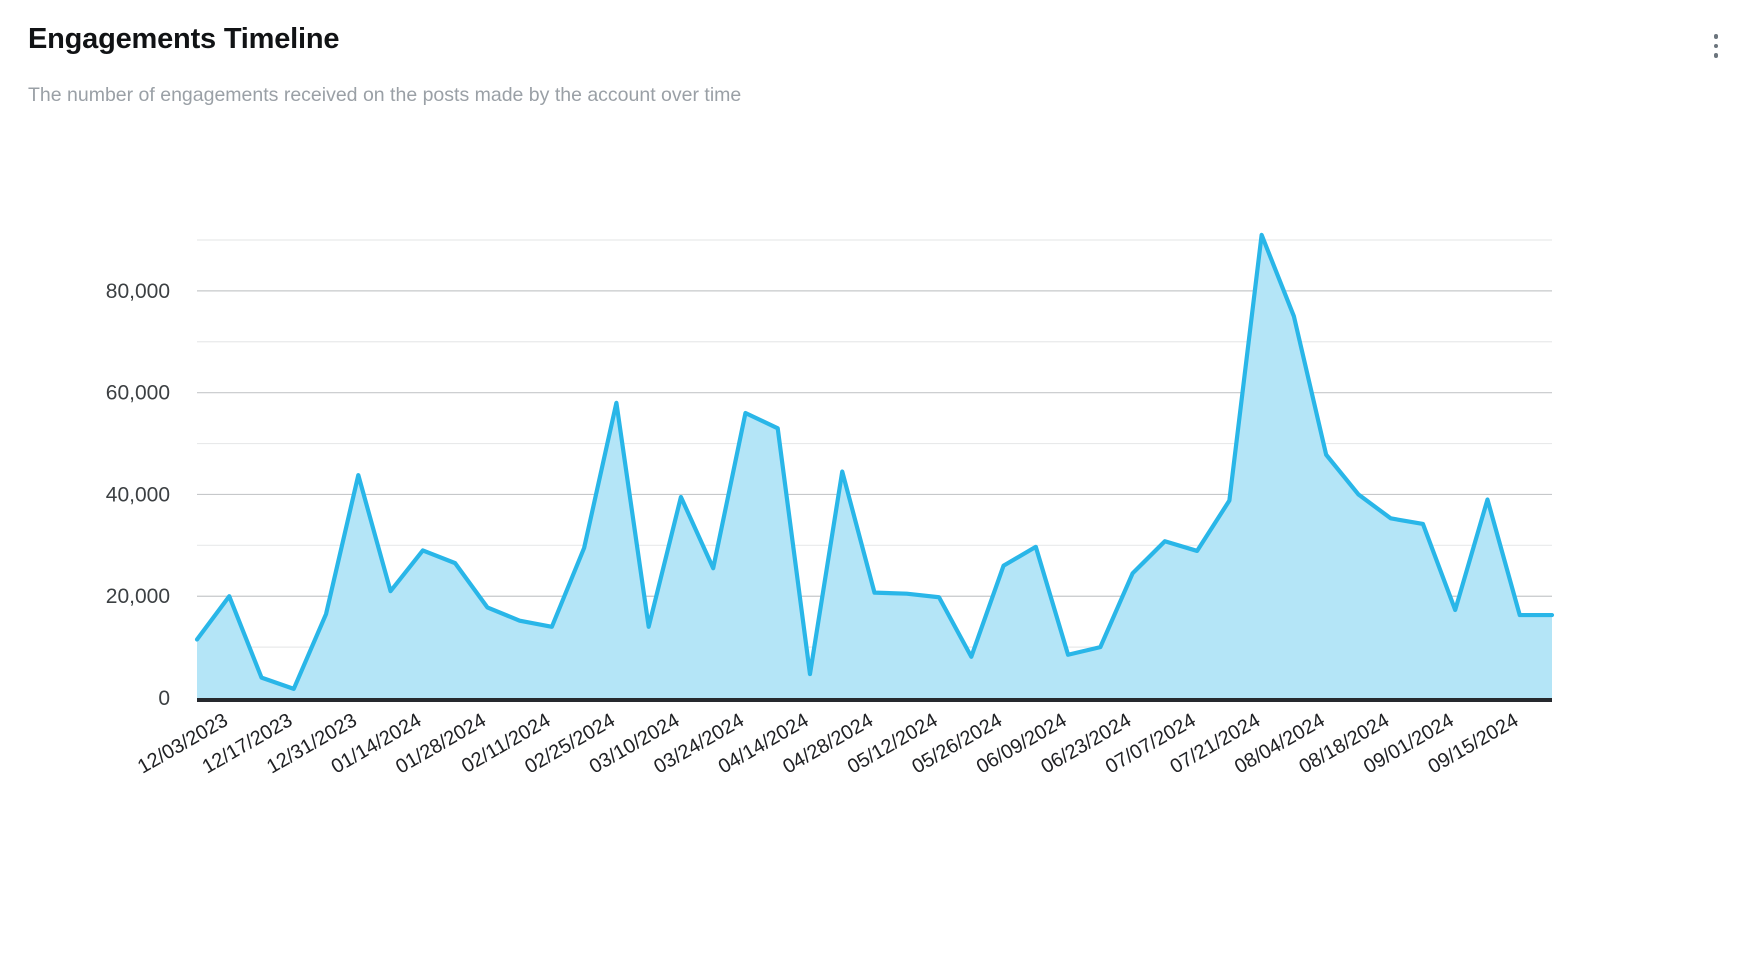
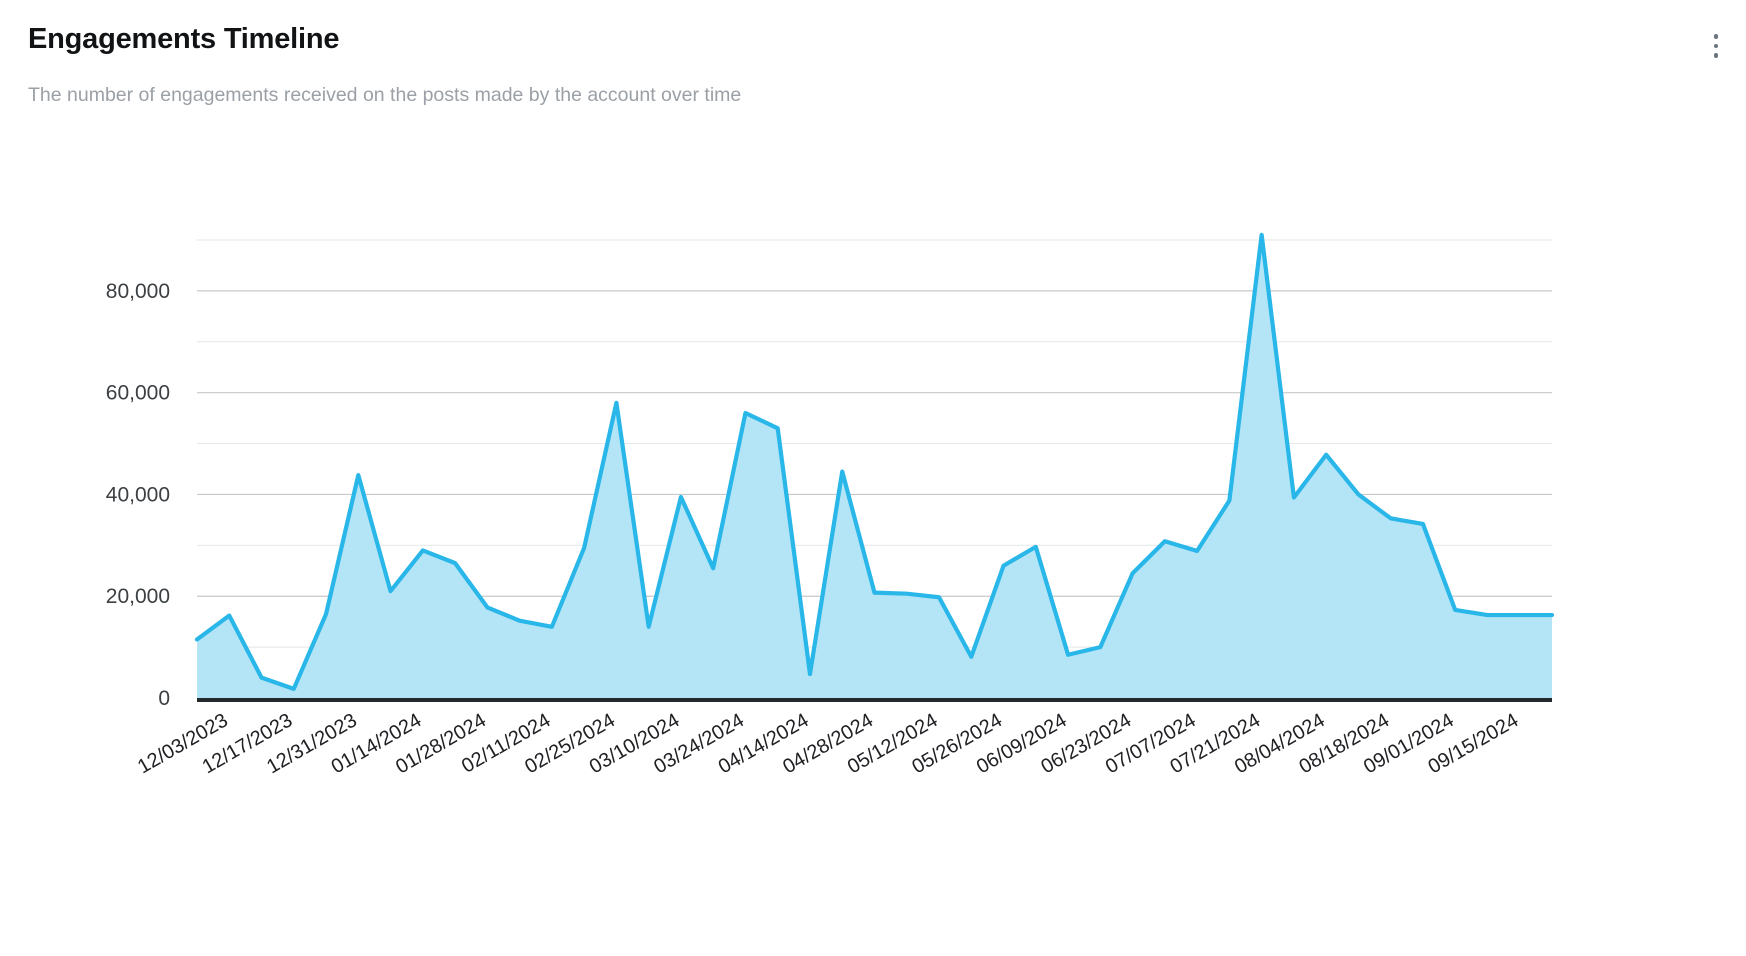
12/03/2023: 20000 -> 16000
07/21/2024: 75000 -> 39000
09/01/2024: 39000 -> 16000
